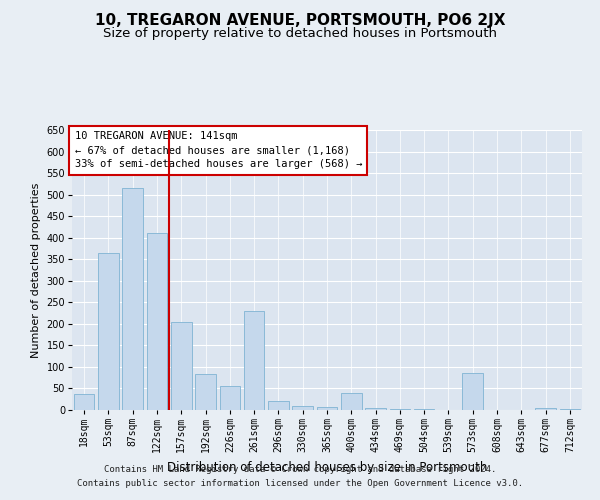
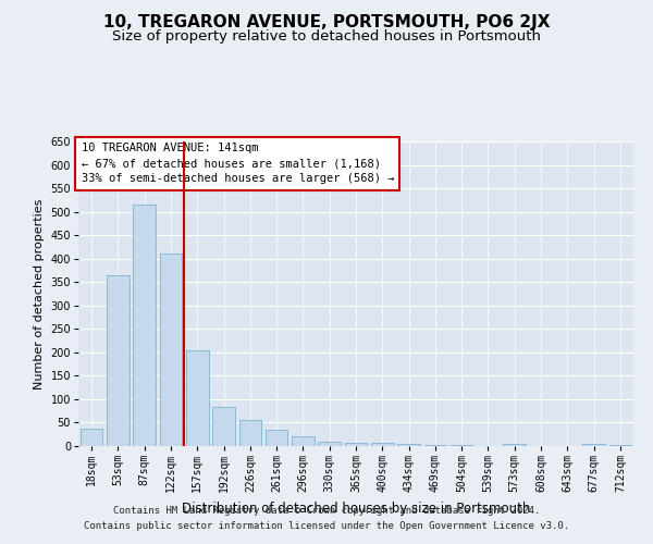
261sqm: 230 -> 35
400sqm: 40 -> 8
573sqm: 85 -> 5
